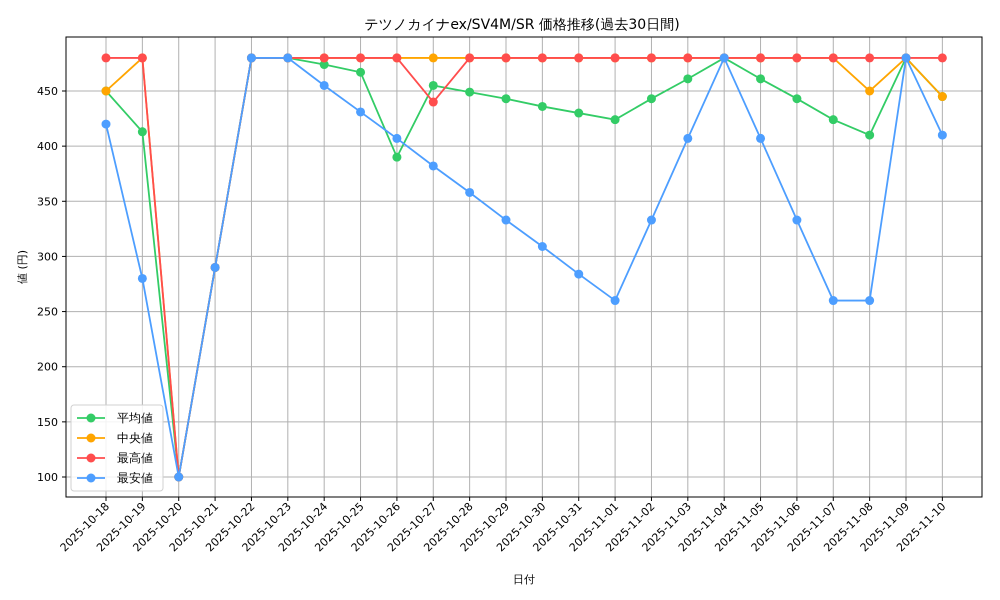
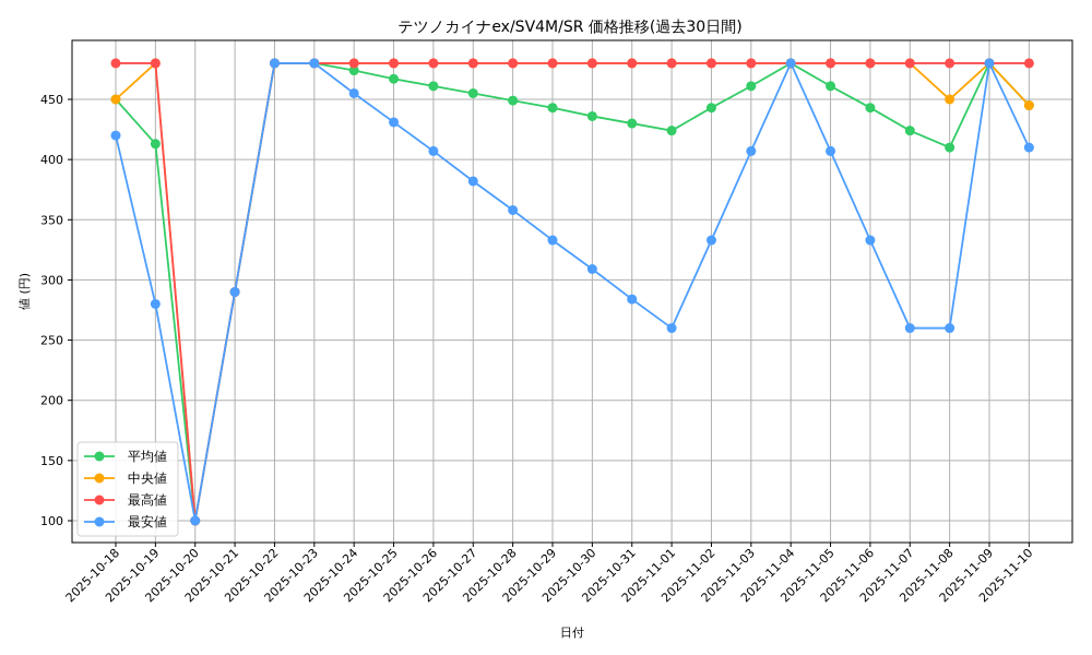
平均値/2025-10-26: 390 -> 461
最高値/2025-10-27: 440 -> 480
